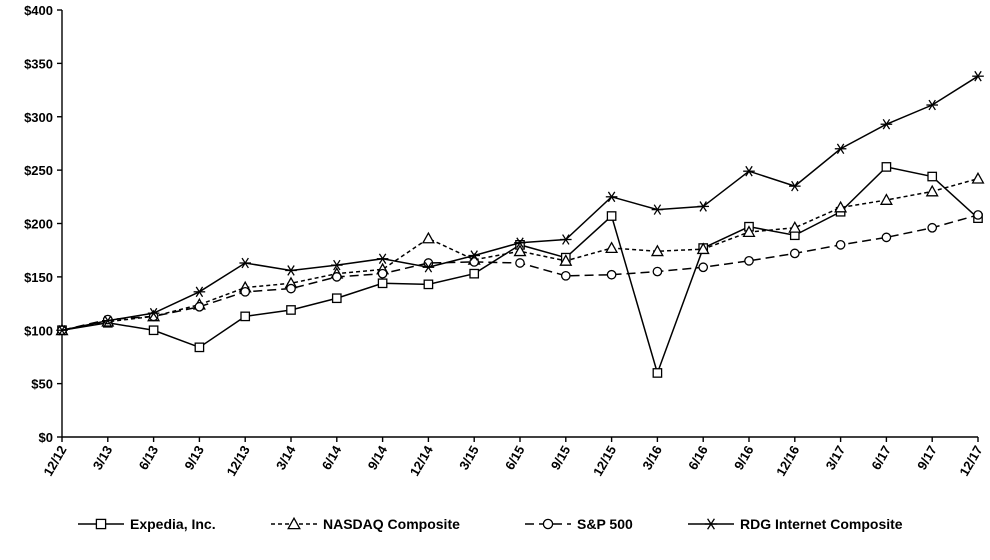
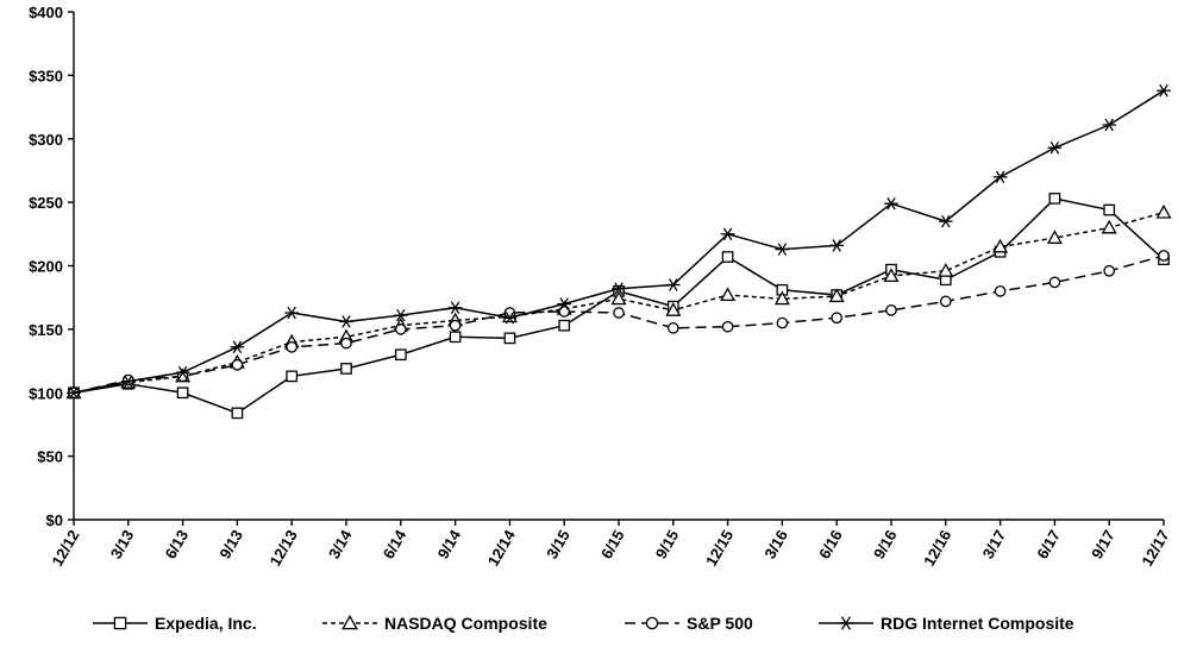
NASDAQ Composite/12/14: $186 -> $160
Expedia, Inc./3/16: $60 -> $181
